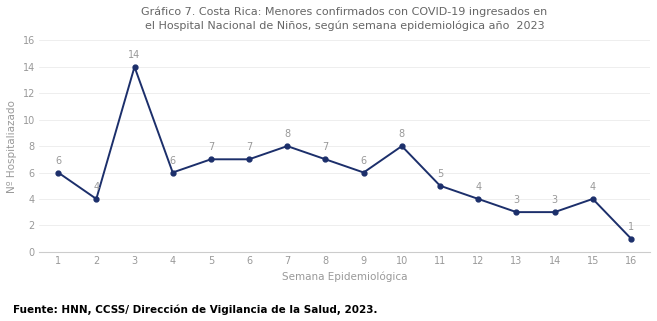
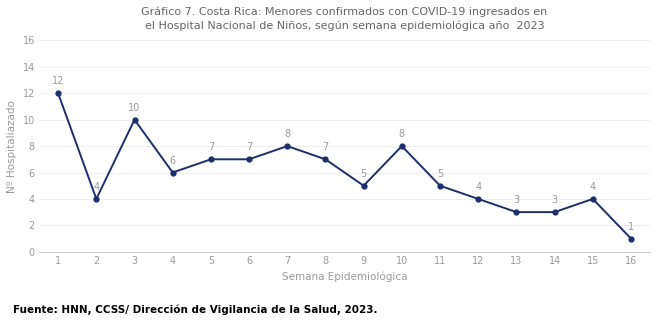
1: 6 -> 12
3: 14 -> 10
9: 6 -> 5
